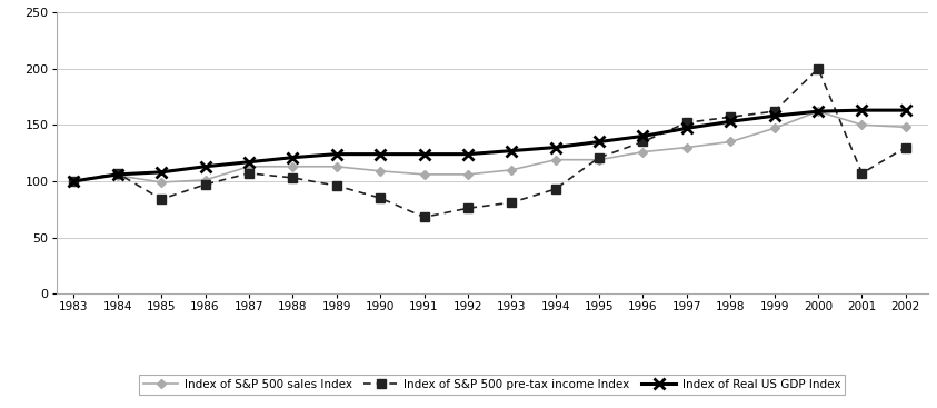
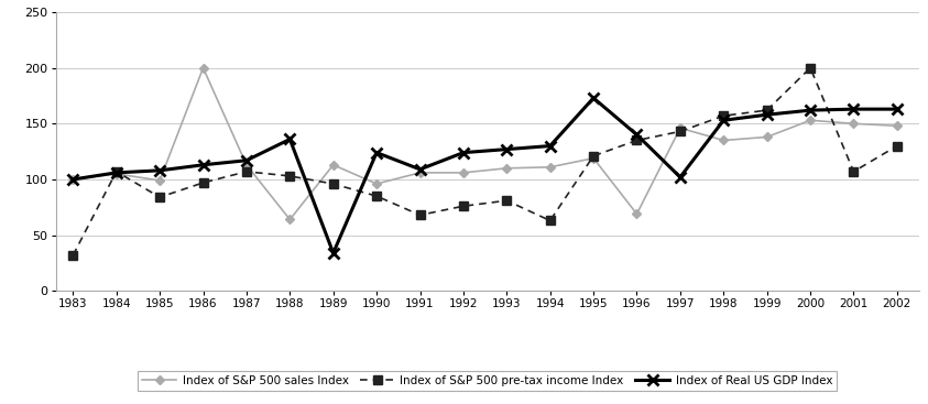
Index of S&P 500 pre-tax income Index/1983: 100 -> 32
Index of S&P 500 sales Index/1986: 101 -> 200
Index of S&P 500 sales Index/1988: 113 -> 64
Index of Real US GDP Index/1988: 121 -> 136
Index of Real US GDP Index/1989: 124 -> 34
Index of S&P 500 sales Index/1990: 109 -> 96
Index of Real US GDP Index/1991: 124 -> 109
Index of S&P 500 sales Index/1994: 119 -> 111
Index of S&P 500 pre-tax income Index/1994: 93 -> 63
Index of Real US GDP Index/1995: 135 -> 173
Index of S&P 500 sales Index/1996: 126 -> 69
Index of S&P 500 sales Index/1997: 130 -> 146
Index of S&P 500 pre-tax income Index/1997: 152 -> 143
Index of Real US GDP Index/1997: 147 -> 102
Index of S&P 500 sales Index/1999: 147 -> 138
Index of S&P 500 sales Index/2000: 162 -> 153
